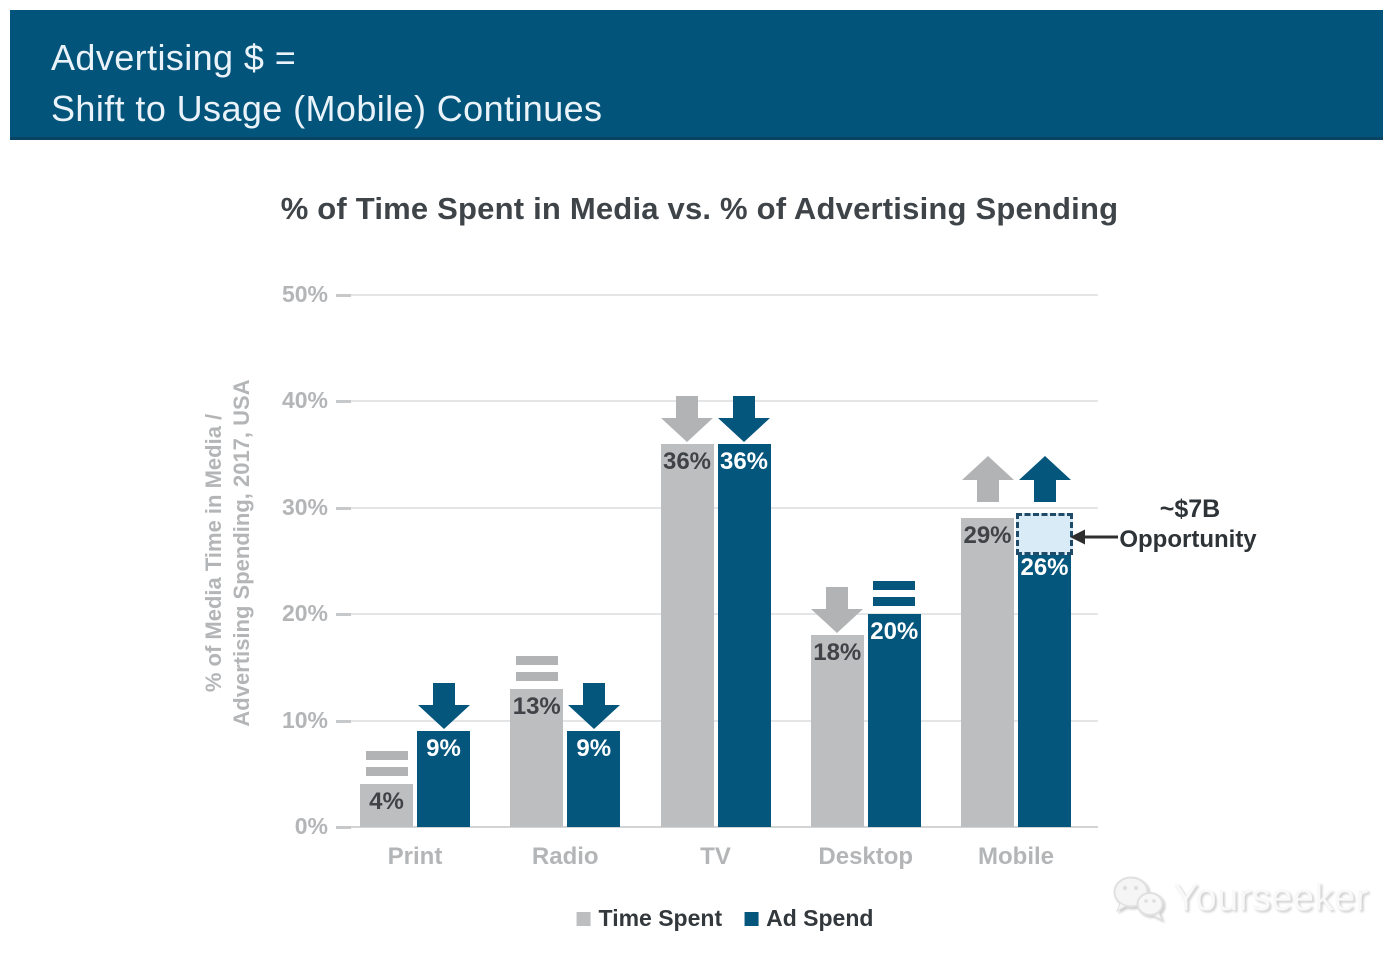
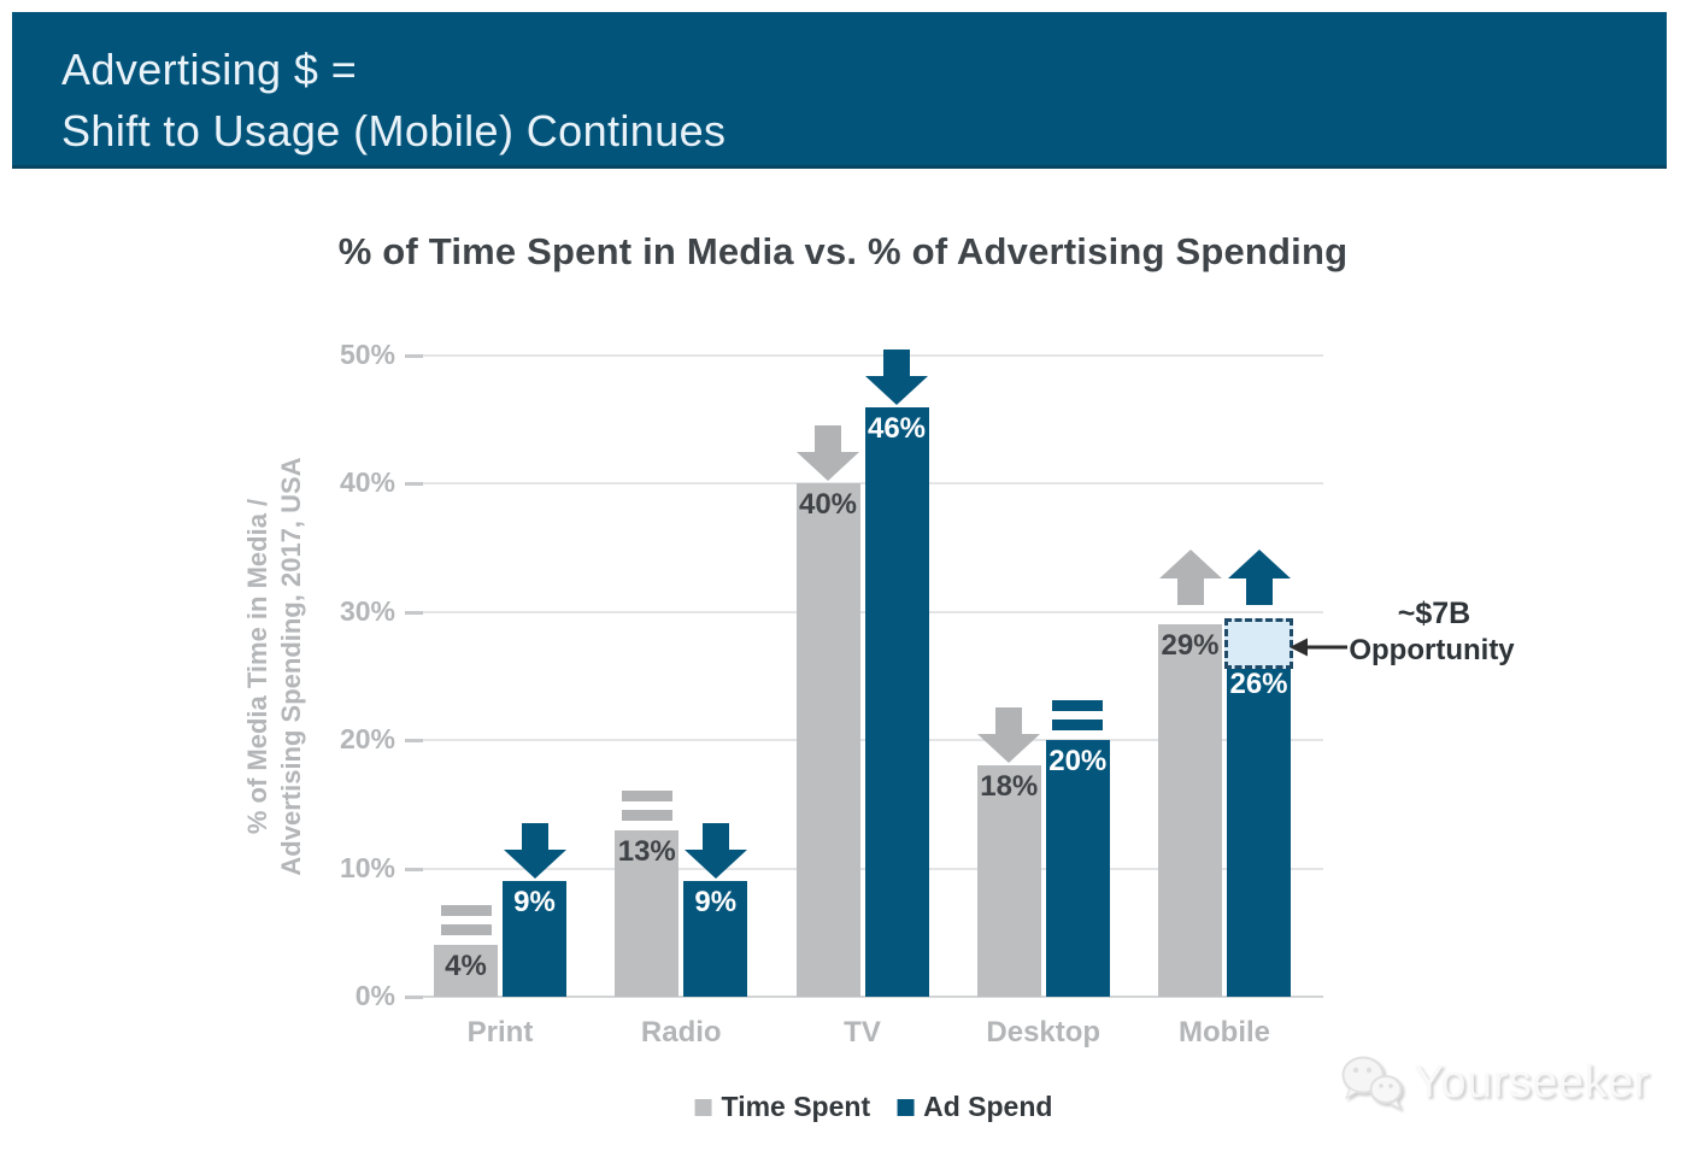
Time Spent/TV: 36% -> 40%
Ad Spend/TV: 36% -> 46%
